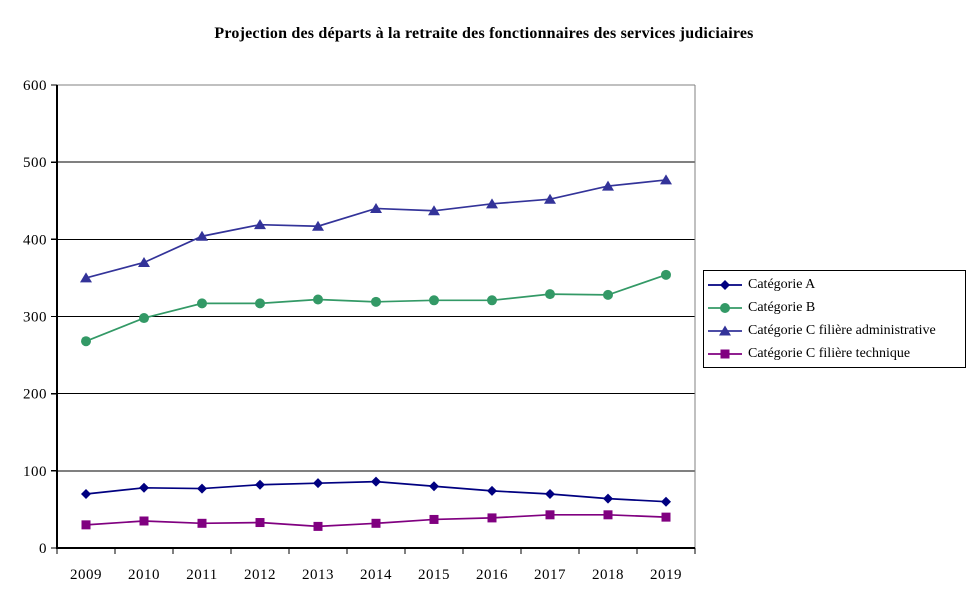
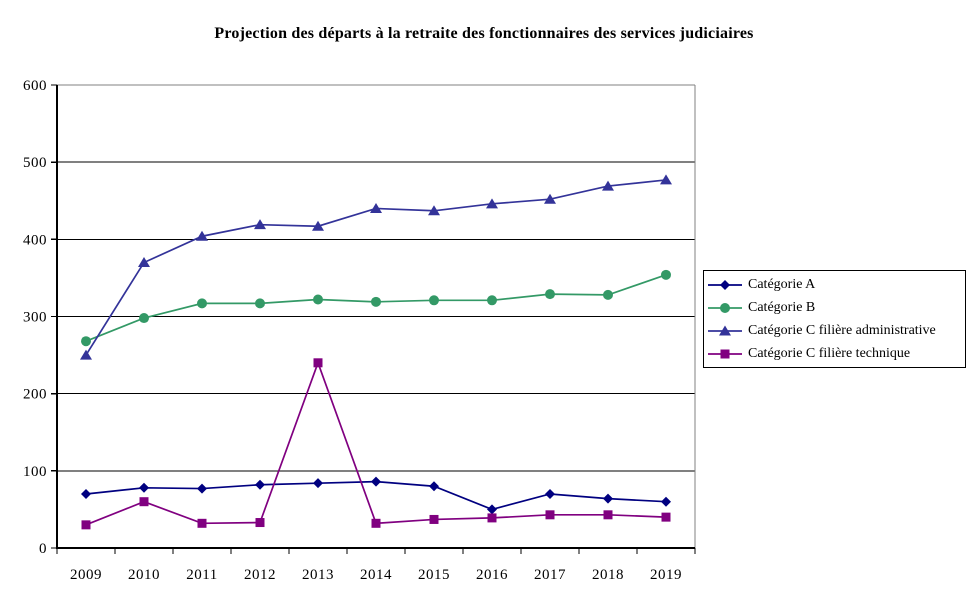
Catégorie C filière administrative/2009: 350 -> 250
Catégorie C filière technique/2010: 40 -> 60
Catégorie C filière technique/2013: 30 -> 240
Catégorie A/2016: 70 -> 50
